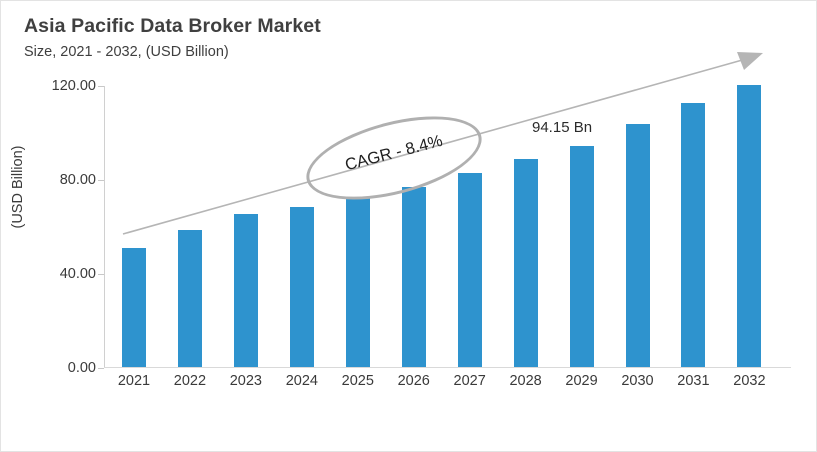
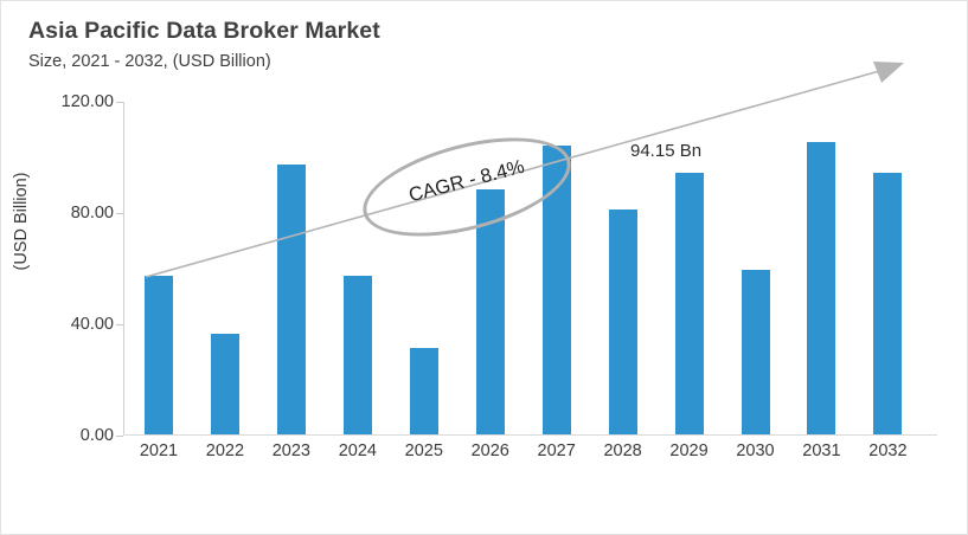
2021: 50 -> 57
2022: 58 -> 36
2023: 65 -> 97
2024: 68 -> 57
2025: 72 -> 31
2026: 77 -> 88
2027: 82 -> 104
2028: 88 -> 81
2030: 104 -> 59
2031: 112 -> 105
2032: 120 -> 94
